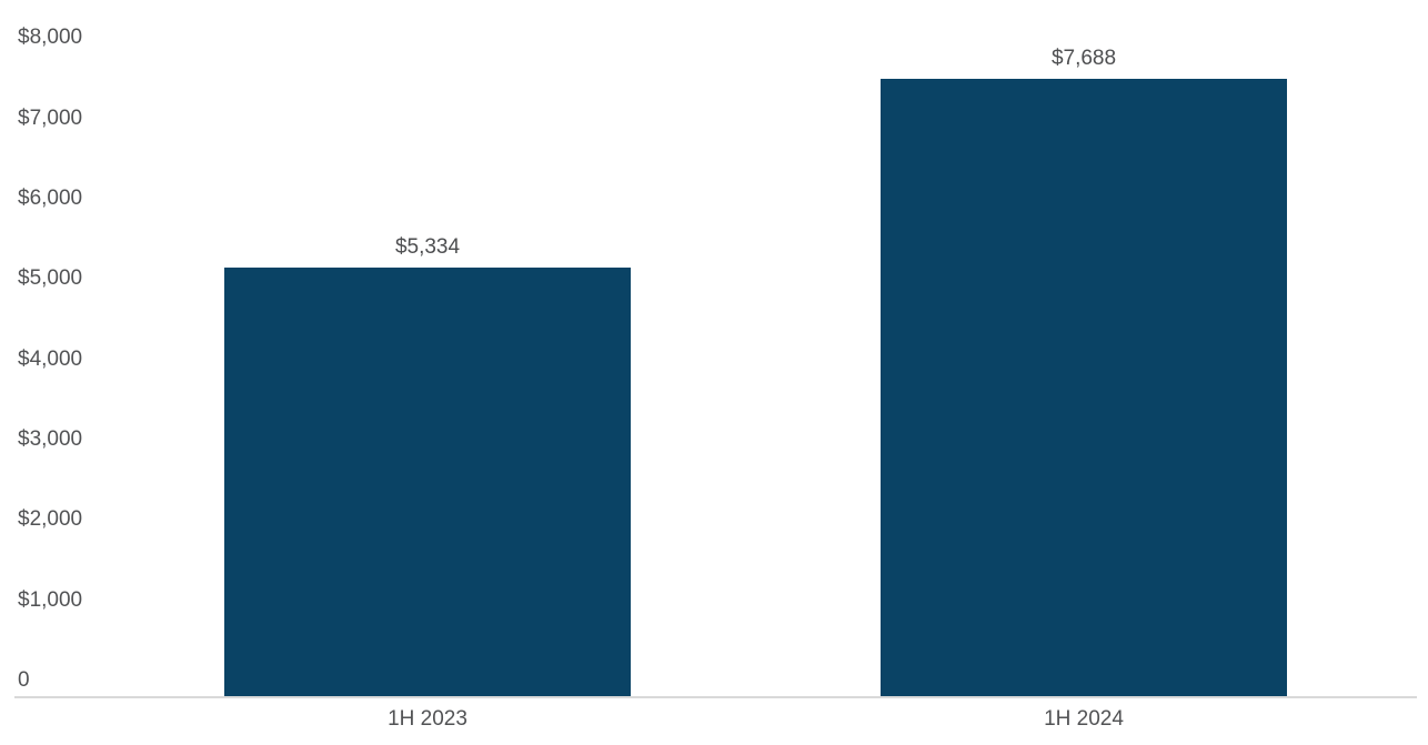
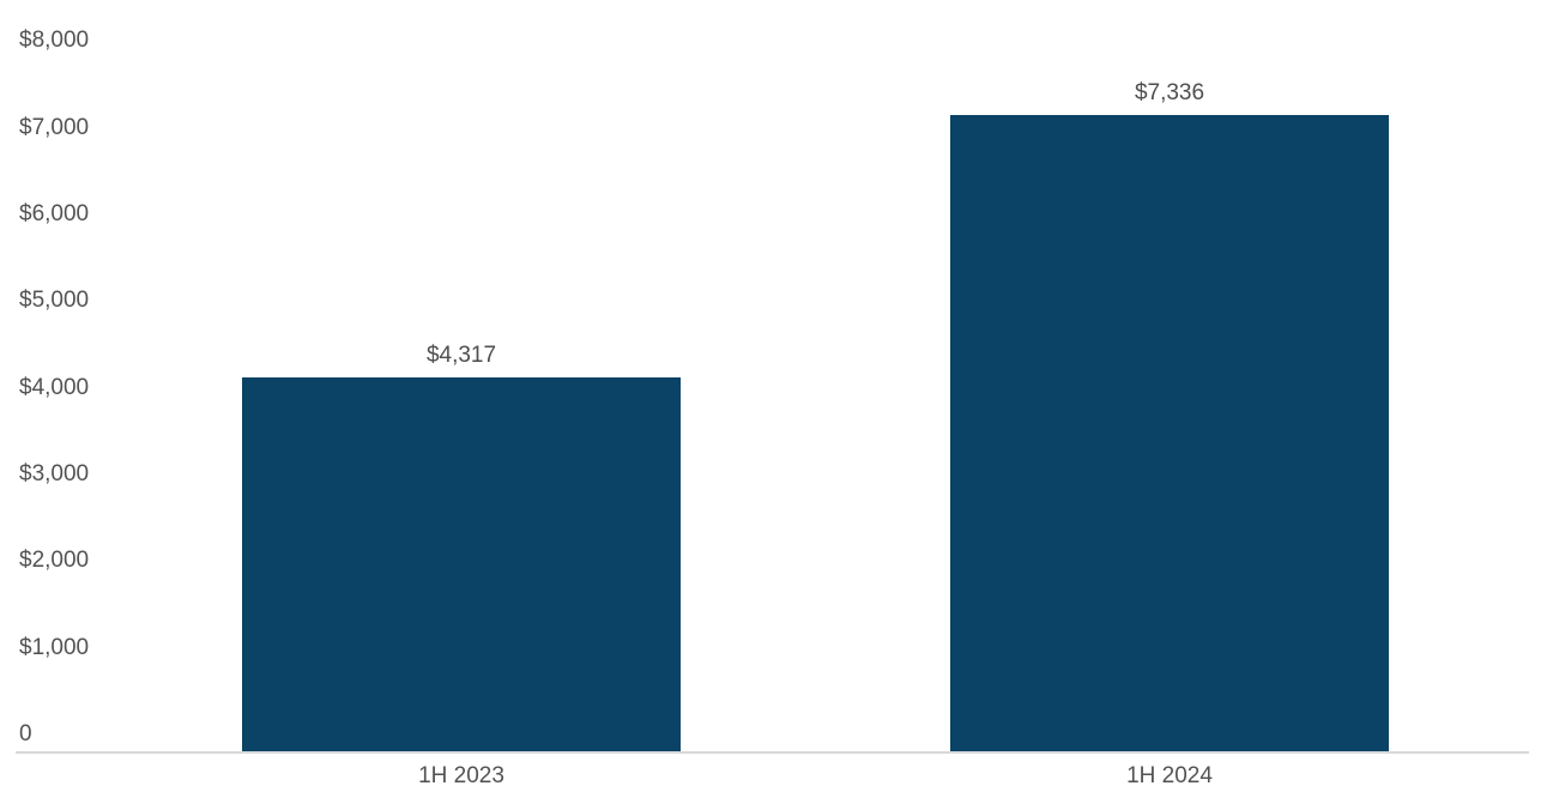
1H 2023: $5,334 -> $4,317
1H 2024: $7,688 -> $7,336
